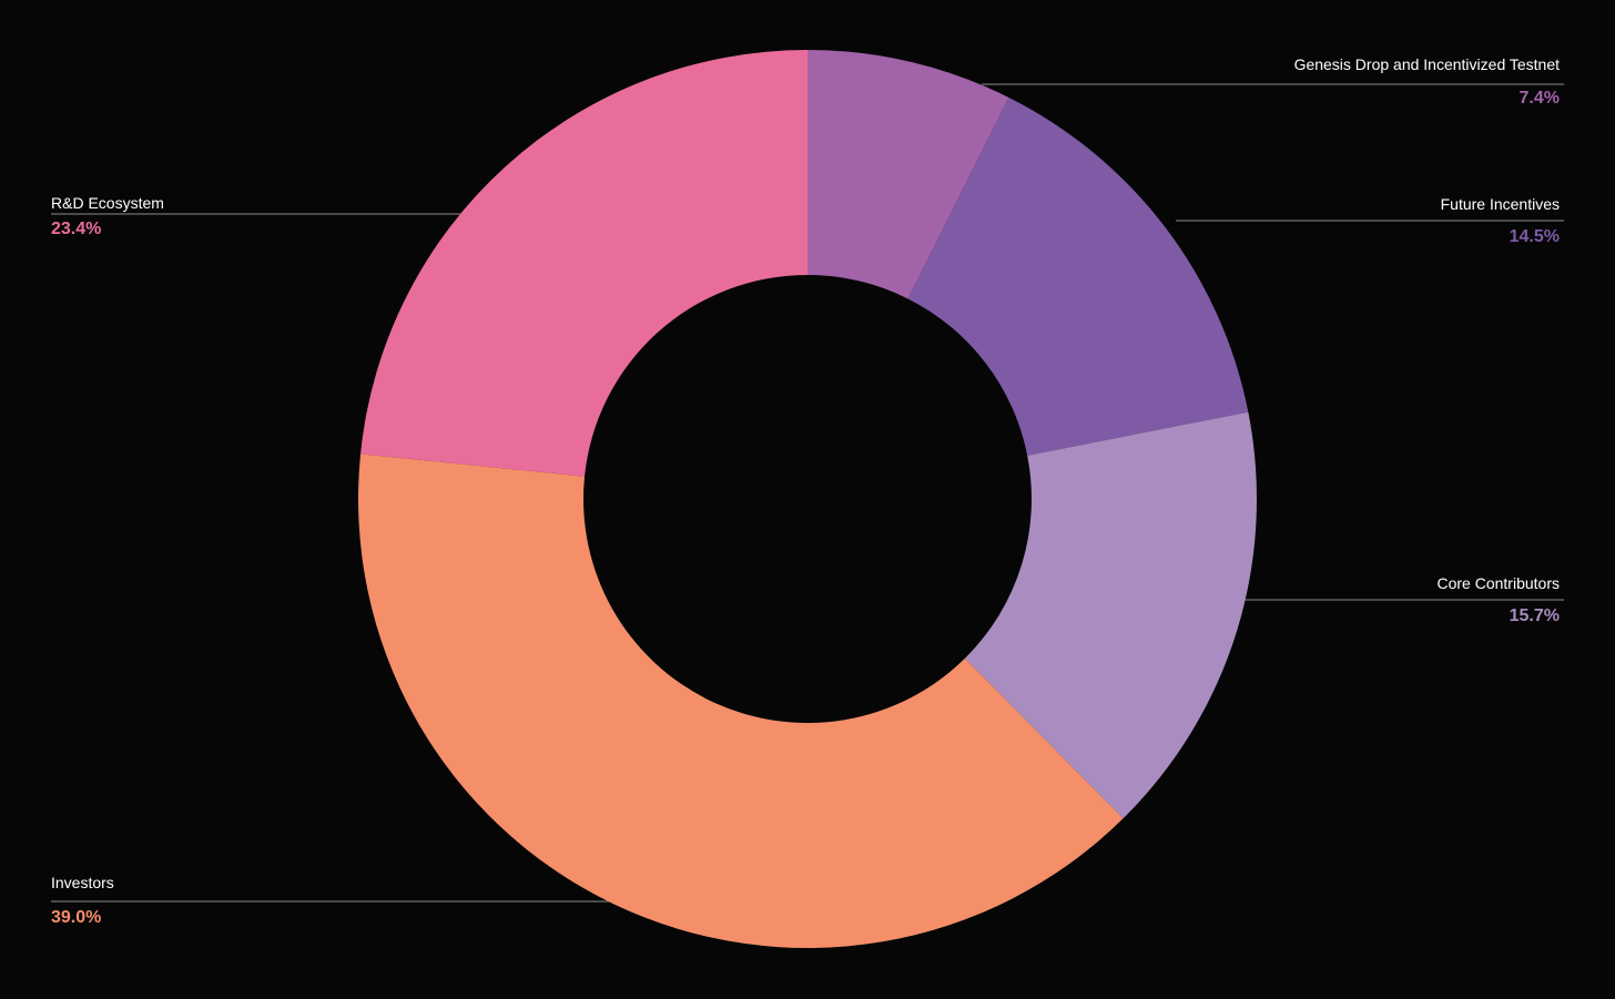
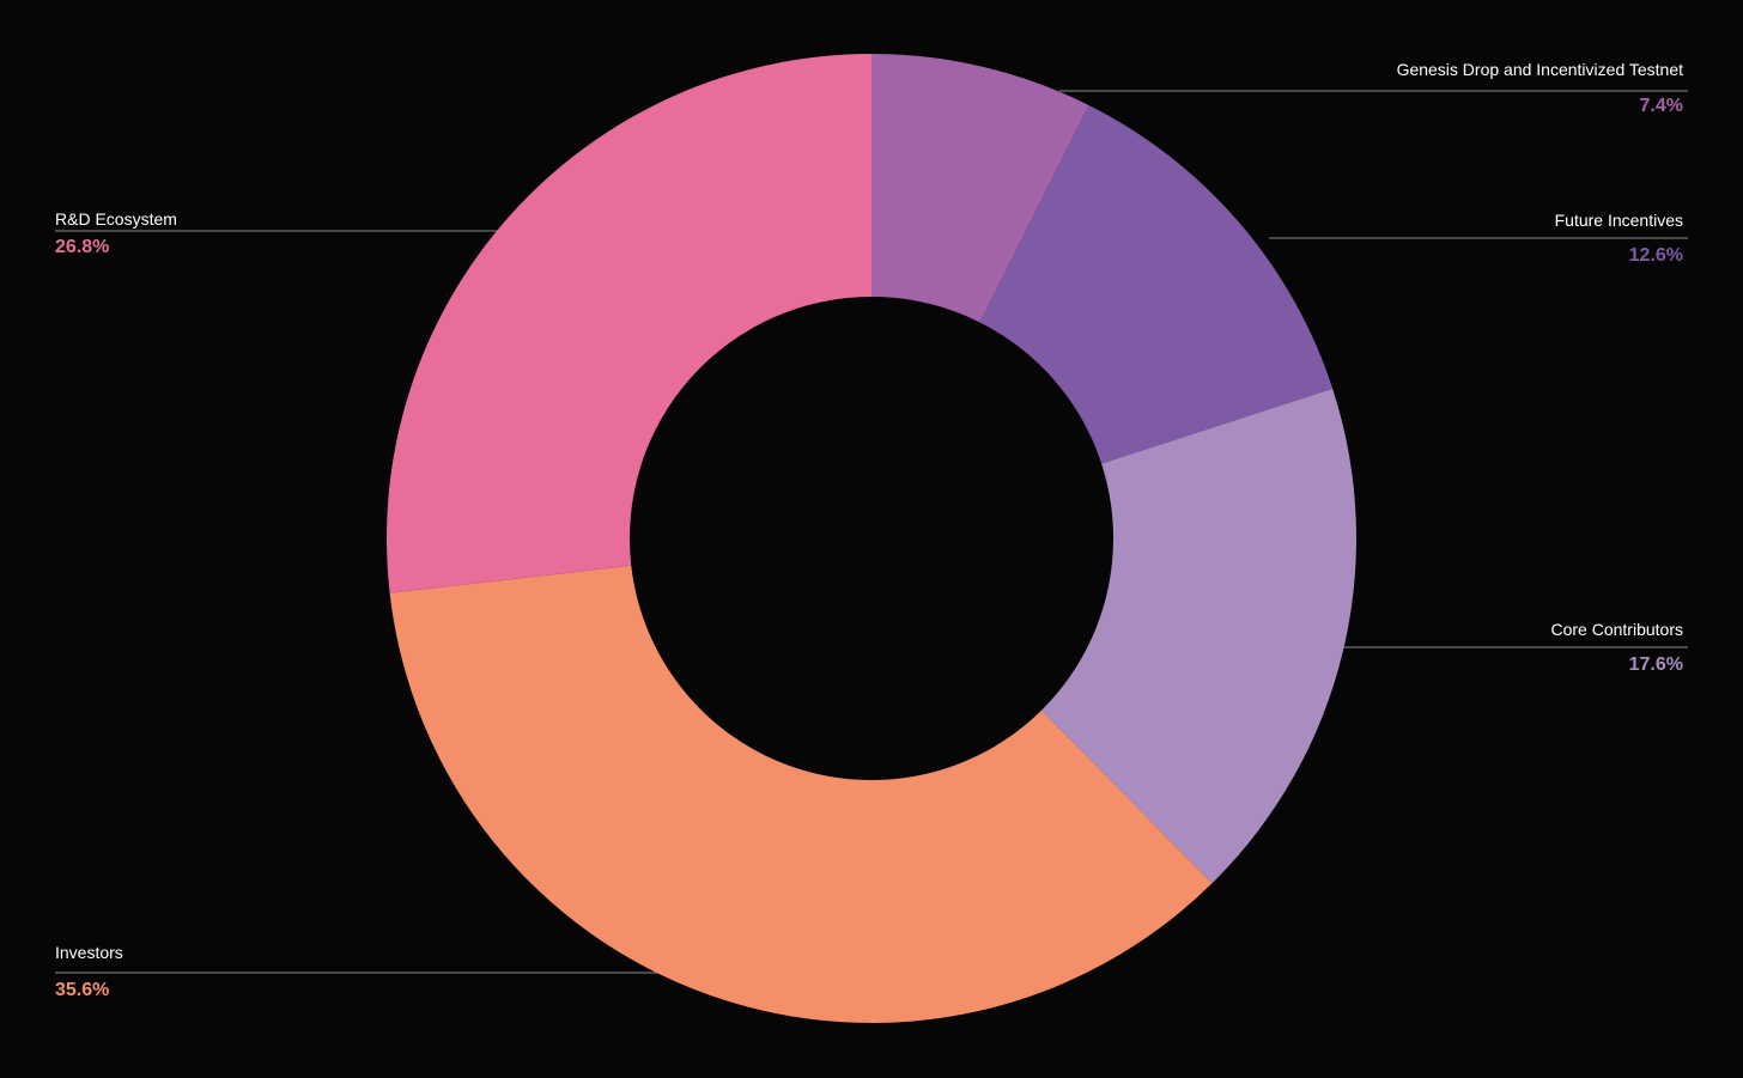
Future Incentives: 14.5% -> 12.6%
Core Contributors: 15.7% -> 17.6%
Investors: 39.0% -> 35.6%
R&D Ecosystem: 23.4% -> 26.8%
